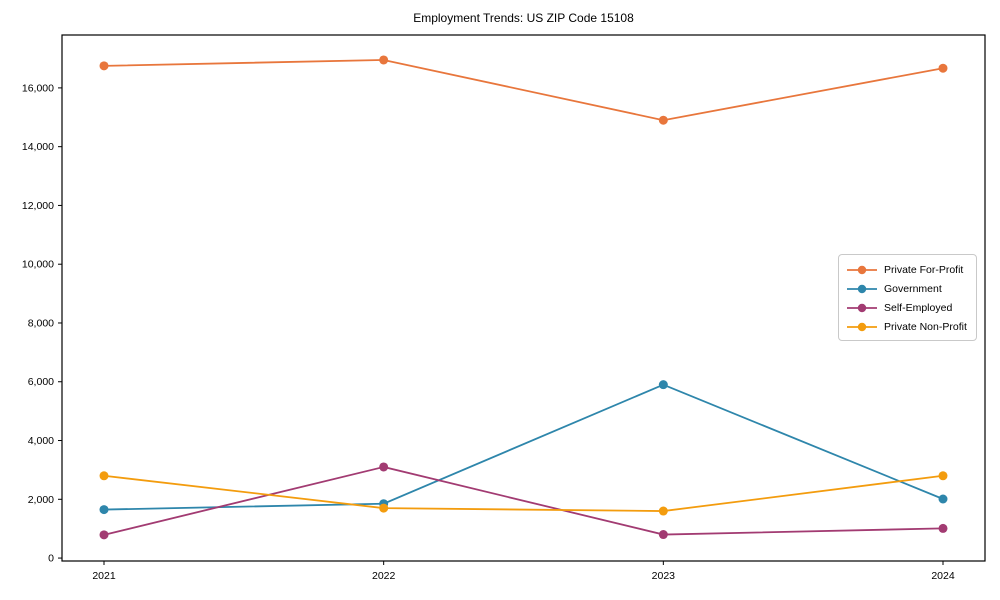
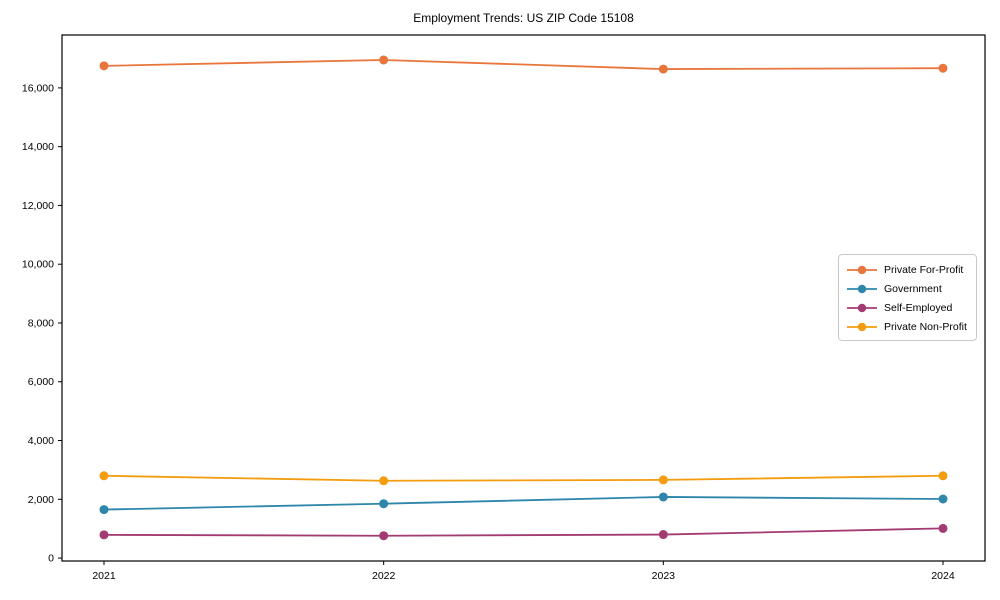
Self-Employed/2022: 3100 -> 800
Private Non-Profit/2022: 1700 -> 2600
Private For-Profit/2023: 14900 -> 16600
Government/2023: 5900 -> 2100
Private Non-Profit/2023: 1600 -> 2700
